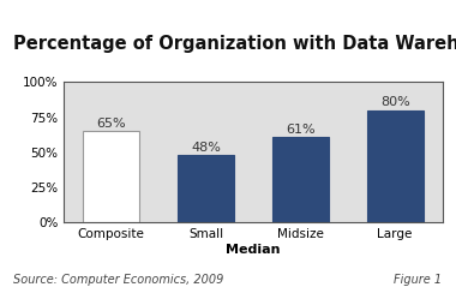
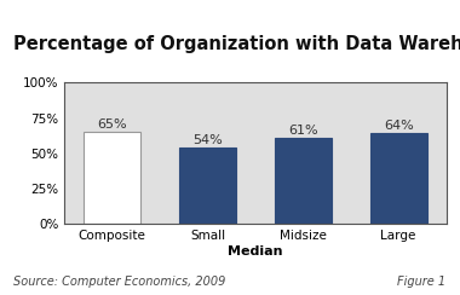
Small: 48% -> 54%
Large: 80% -> 64%
